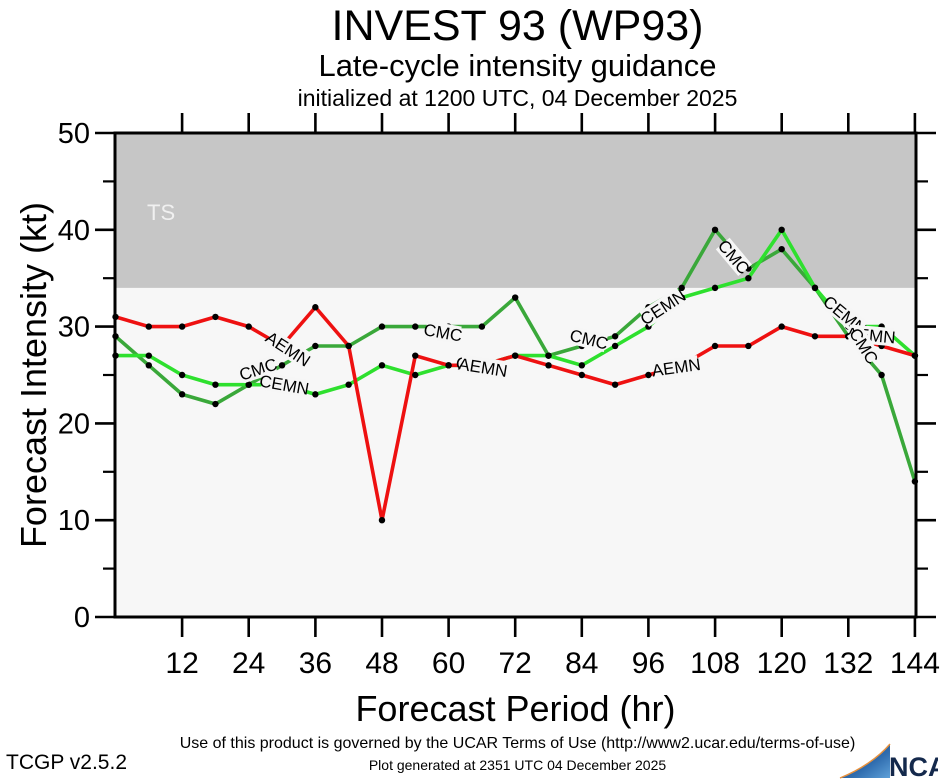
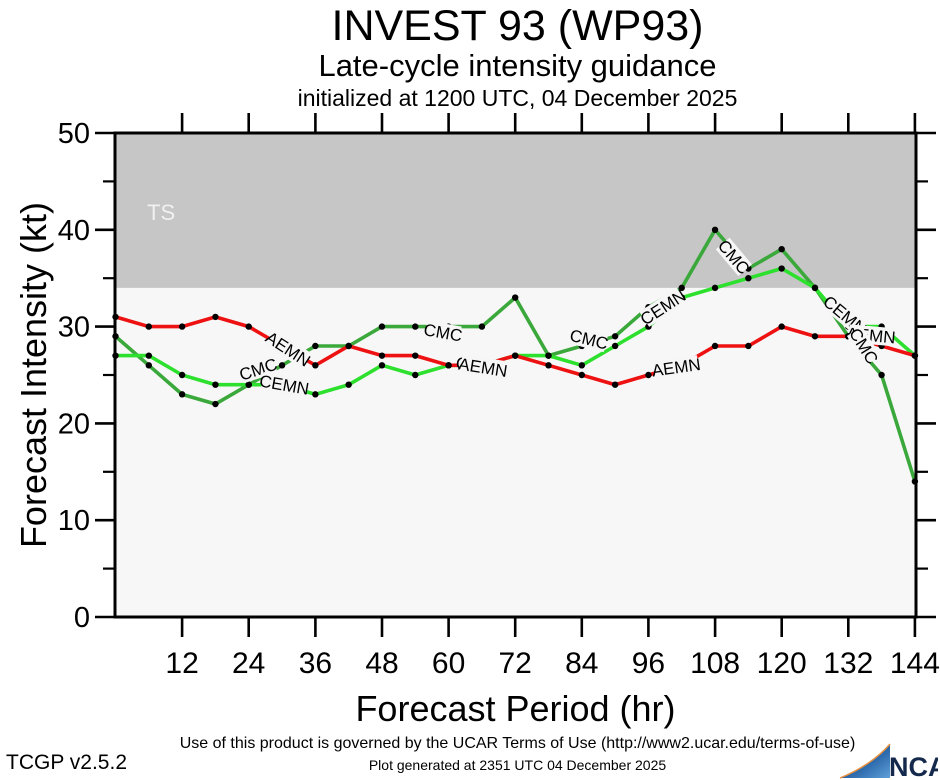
AEMN/36: 32 -> 26
AEMN/48: 10 -> 27
CEMN/120: 40 -> 36
